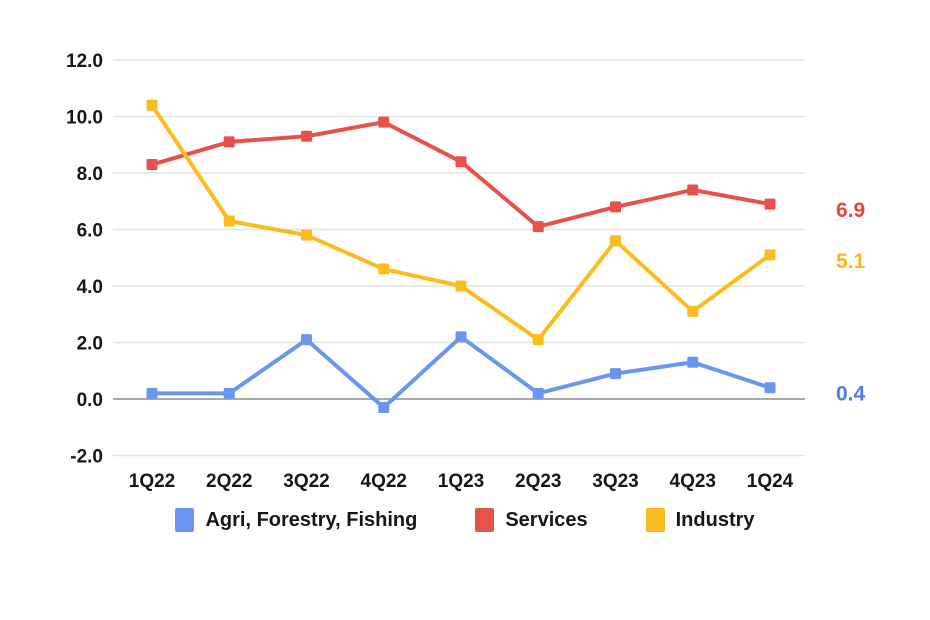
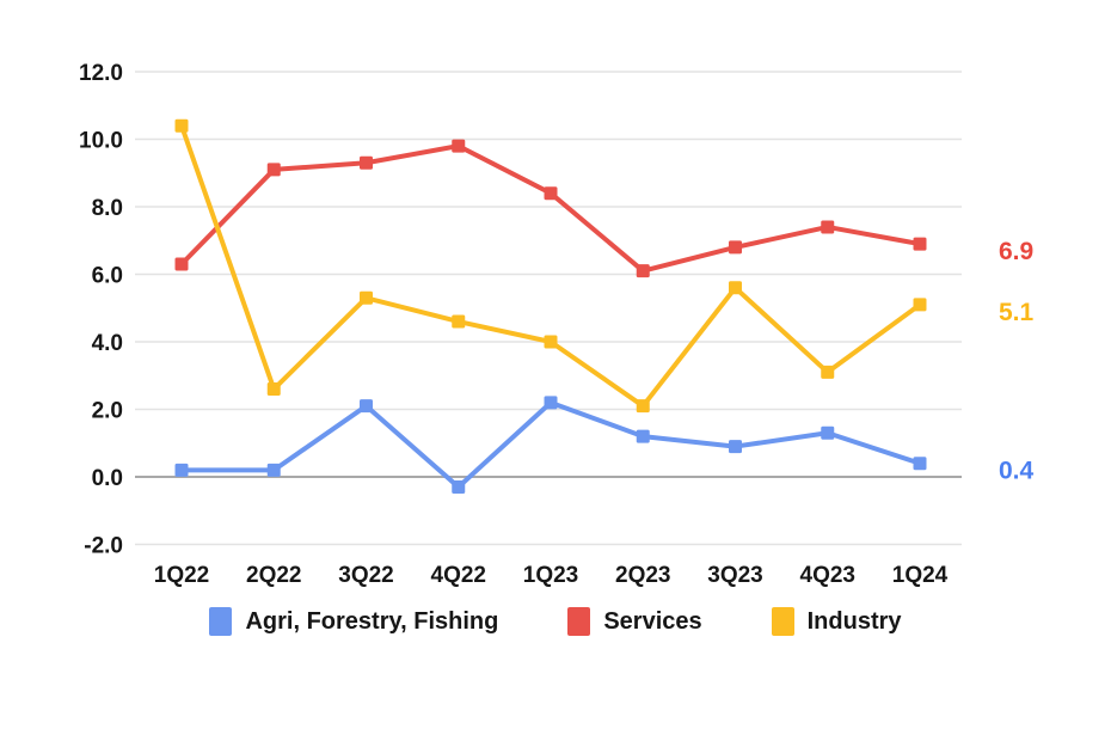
Services/1Q22: 8.3 -> 6.3
Industry/2Q22: 6.3 -> 2.6
Industry/3Q22: 5.8 -> 5.3
Agri, Forestry, Fishing/2Q23: 0.2 -> 1.2
